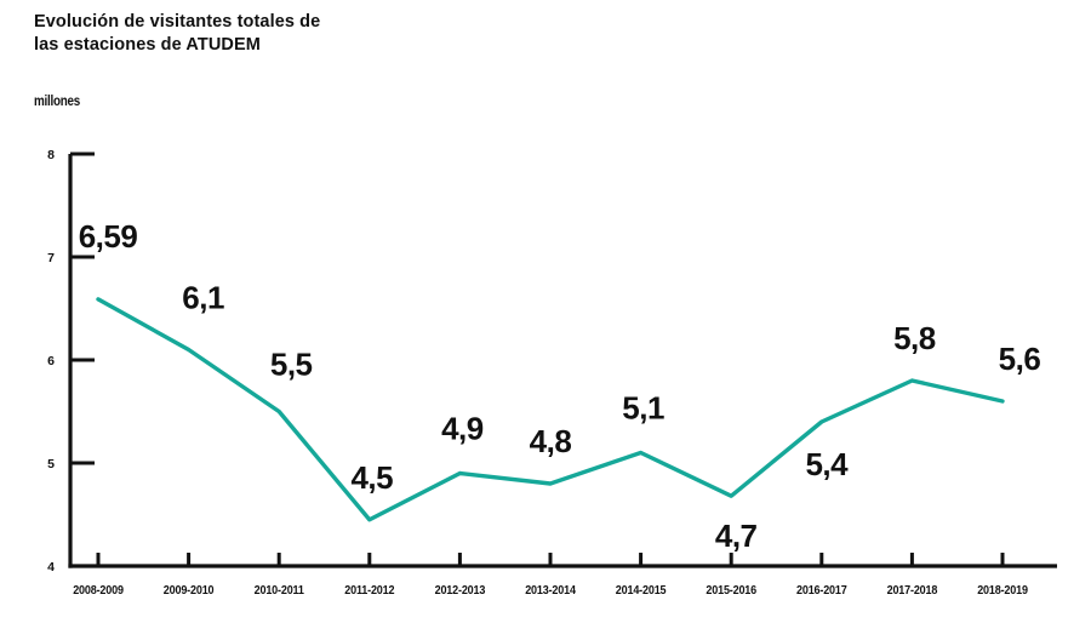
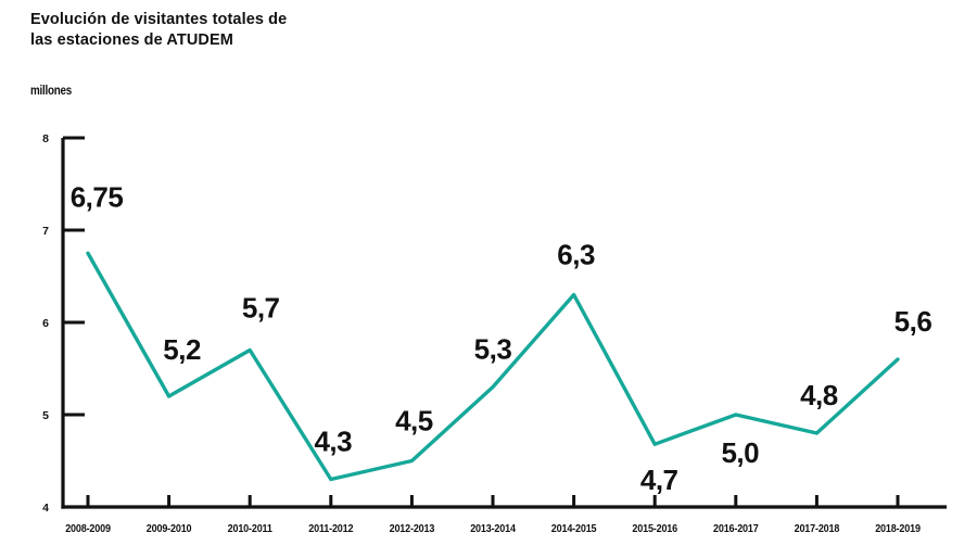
2008-2009: 6,59 -> 6,75
2009-2010: 6,1 -> 5,2
2010-2011: 5,5 -> 5,7
2011-2012: 4,5 -> 4,3
2012-2013: 4,9 -> 4,5
2013-2014: 4,8 -> 5,3
2014-2015: 5,1 -> 6,3
2016-2017: 5,4 -> 5,0
2017-2018: 5,8 -> 4,8
